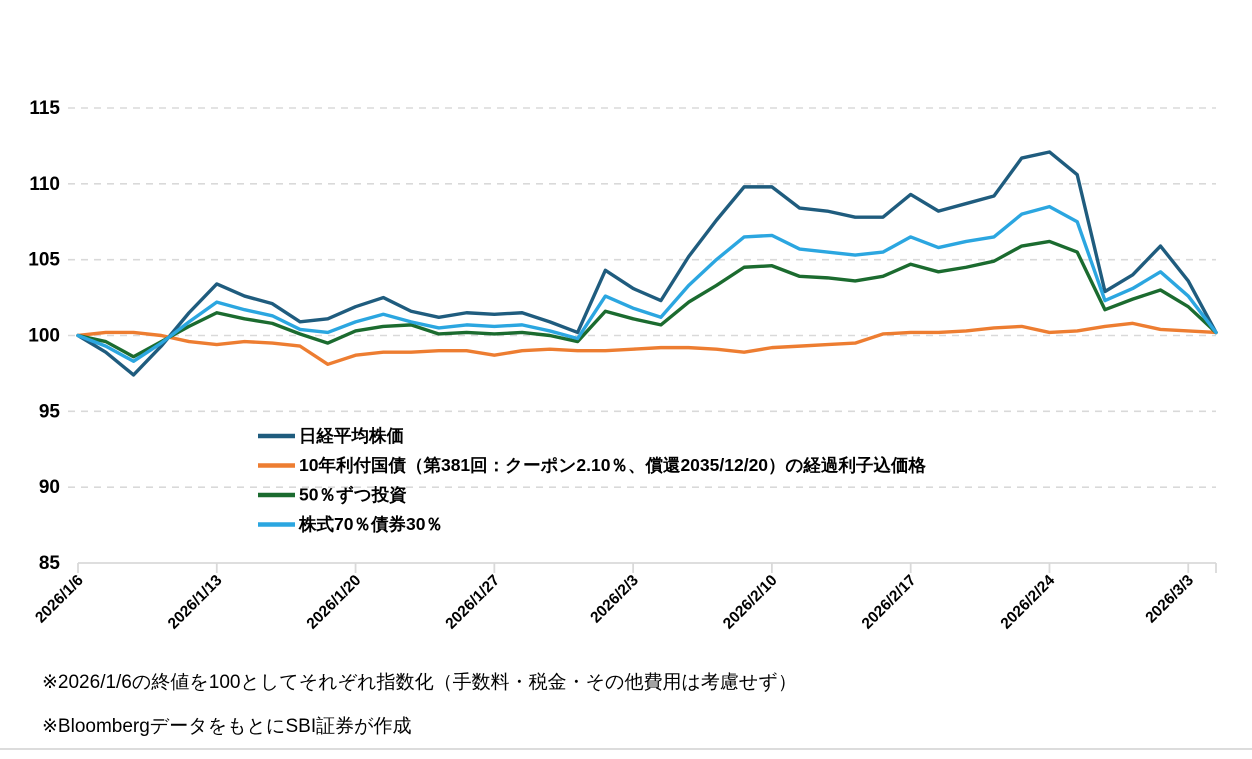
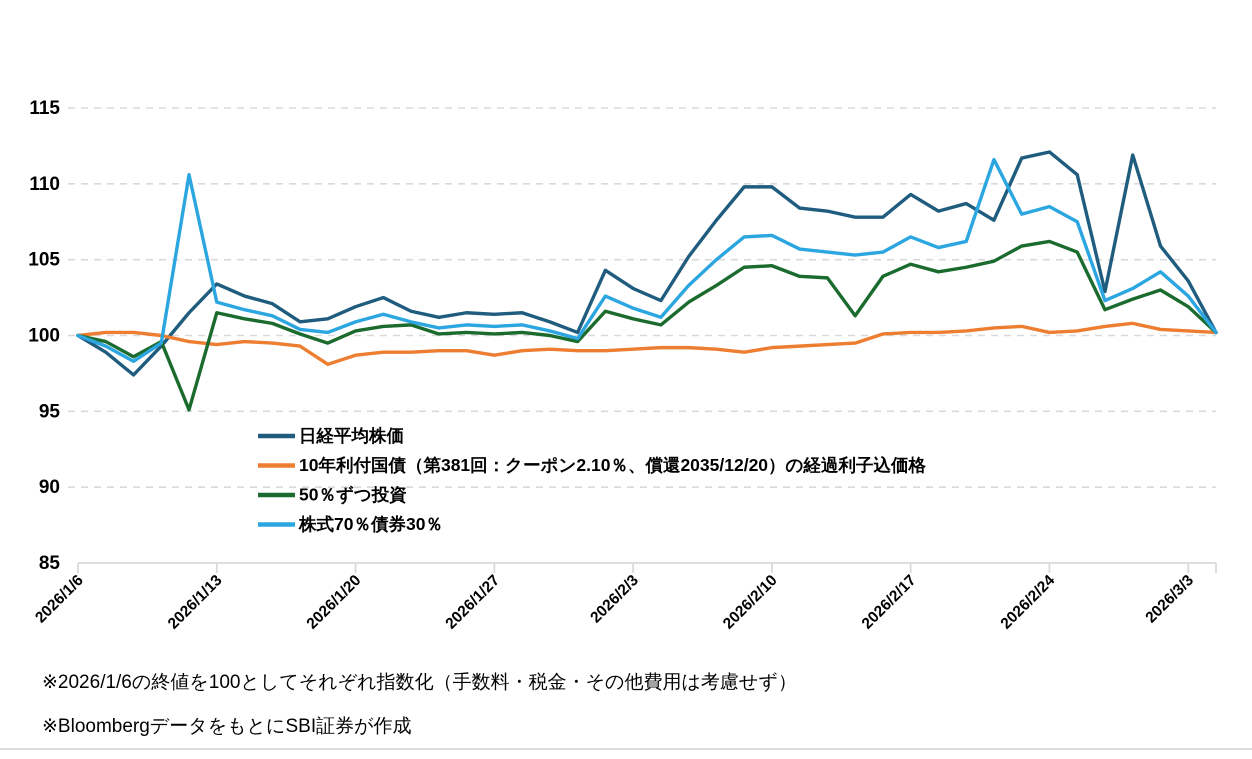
50％ずつ投資/2026/1/13: 100.6 -> 95.1
株式70％債券30％/2026/1/13: 100.9 -> 110.6
50％ずつ投資/2026/2/17: 103.6 -> 101.3
日経平均株価/2026/2/24: 109.2 -> 107.6
株式70％債券30％/2026/2/24: 106.5 -> 111.6
日経平均株価/2026/3/3: 104.0 -> 111.9
